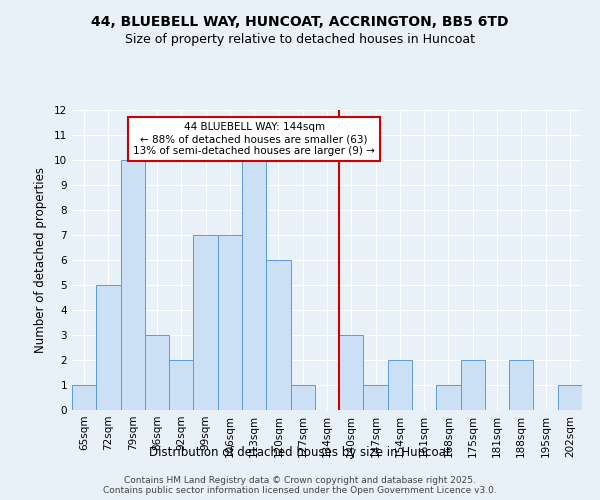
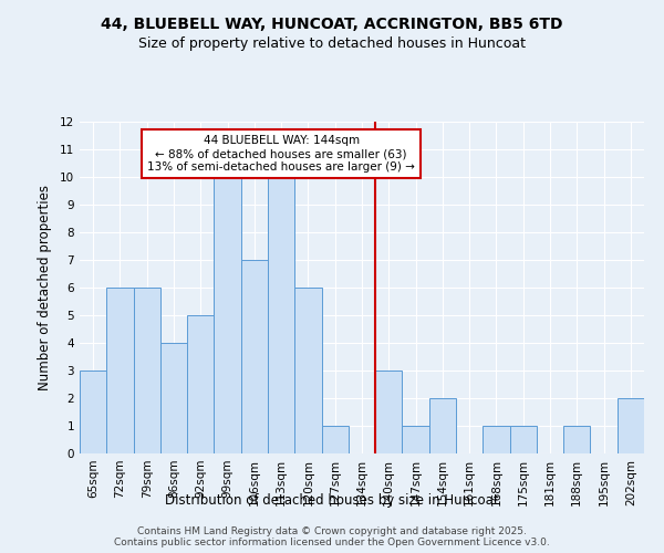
65sqm: 1 -> 3
72sqm: 5 -> 6
79sqm: 10 -> 6
86sqm: 3 -> 4
92sqm: 2 -> 5
99sqm: 7 -> 10
175sqm: 2 -> 1
188sqm: 2 -> 1
202sqm: 1 -> 2
